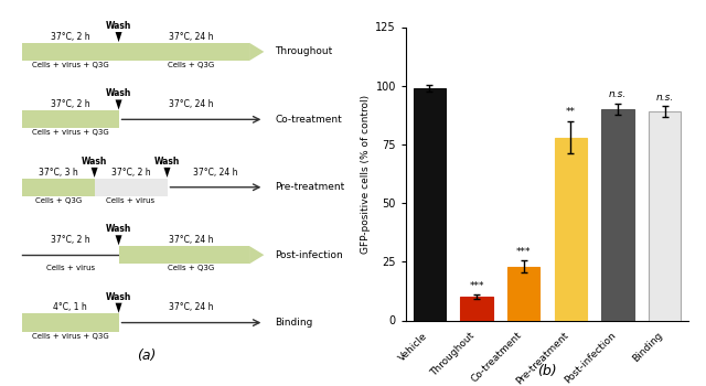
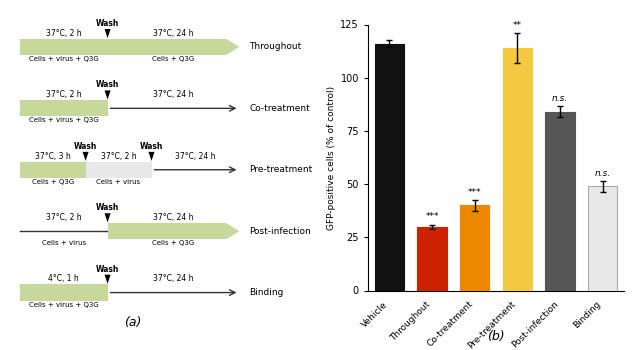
Vehicle: 99 -> 116
Throughout: 10 -> 30
Co-treatment: 23 -> 40
Pre-treatment: 78 -> 114
Post-infection: 90 -> 84
Binding: 89 -> 49
